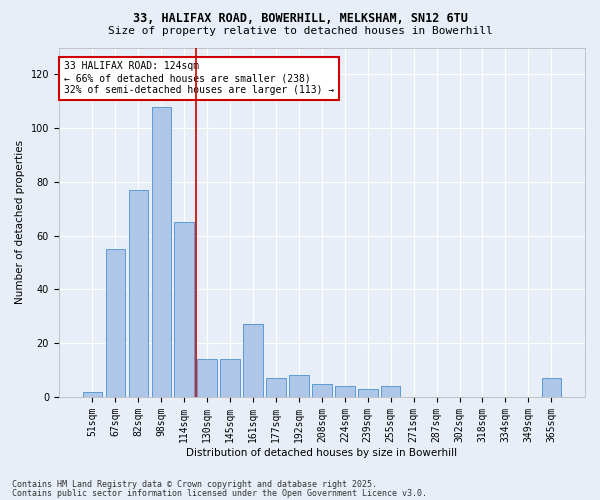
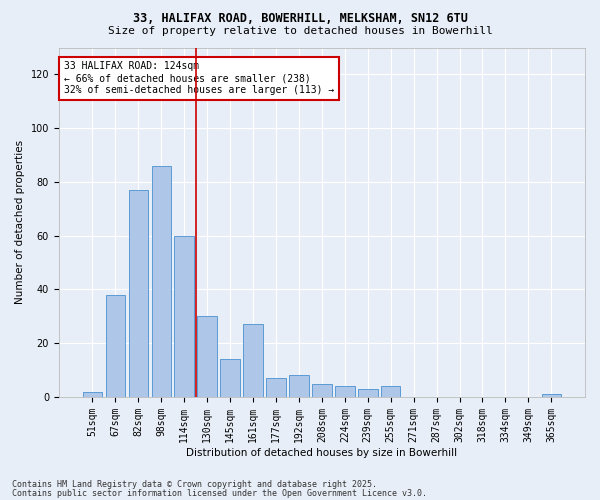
67sqm: 55 -> 38
98sqm: 108 -> 86
114sqm: 65 -> 60
130sqm: 14 -> 30
365sqm: 7 -> 1
